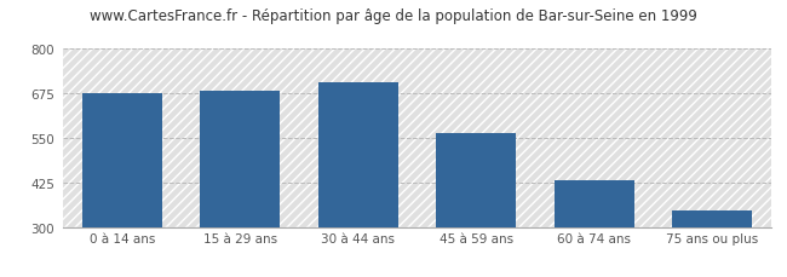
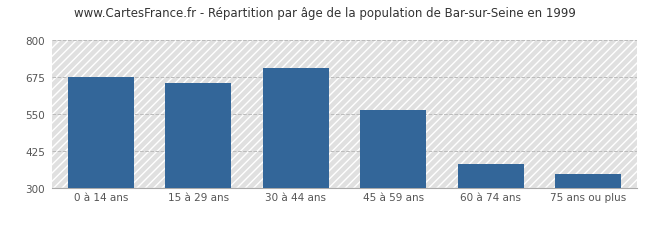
15 à 29 ans: 682 -> 655
60 à 74 ans: 430 -> 380
